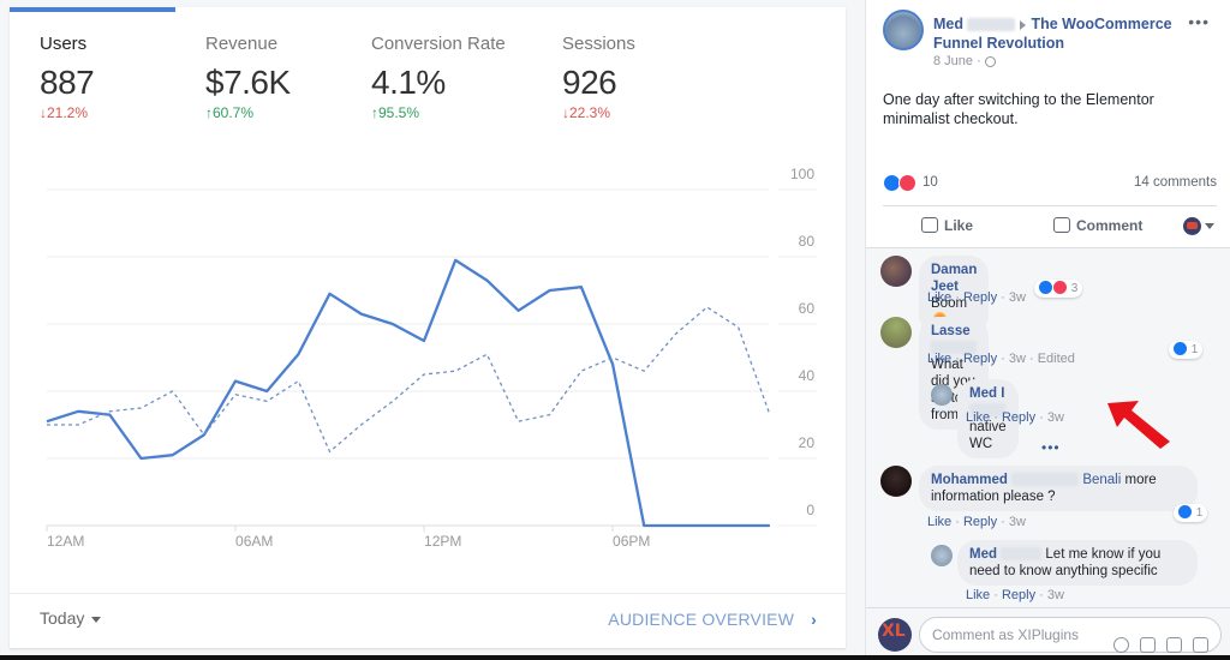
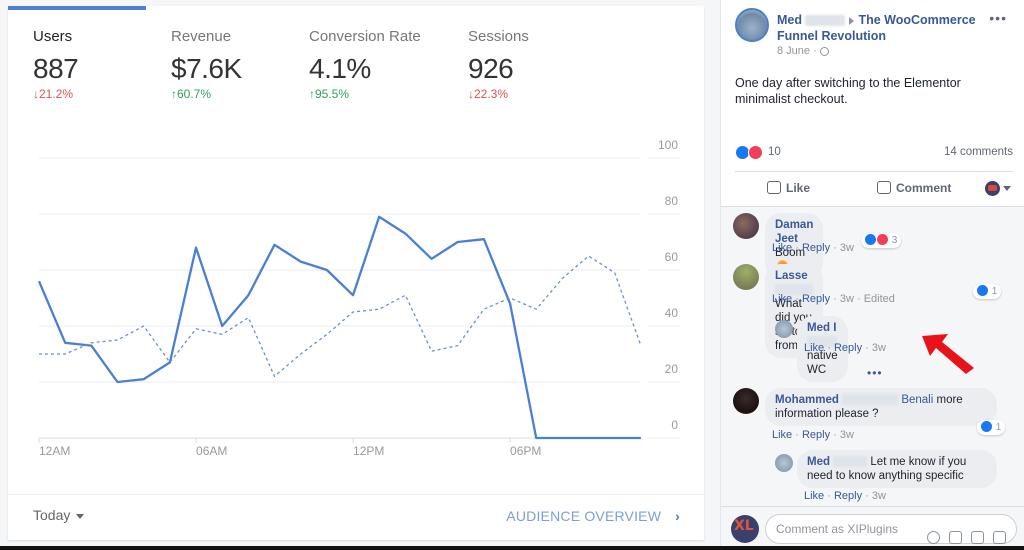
Today/12AM: 31 -> 56
Today/06AM: 43 -> 68
Today/12PM: 55 -> 51
